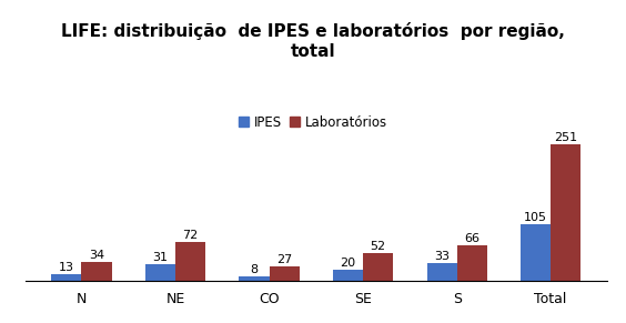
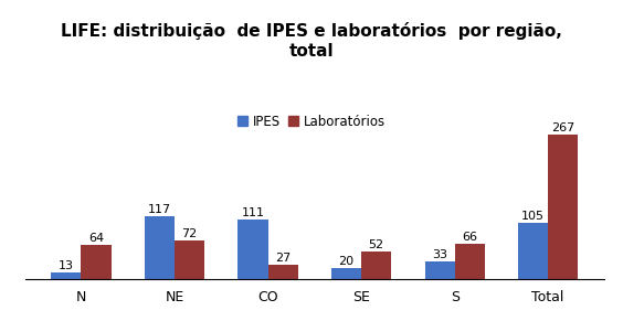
Laboratórios/N: 34 -> 64
IPES/NE: 31 -> 117
IPES/CO: 8 -> 111
Laboratórios/Total: 251 -> 267
